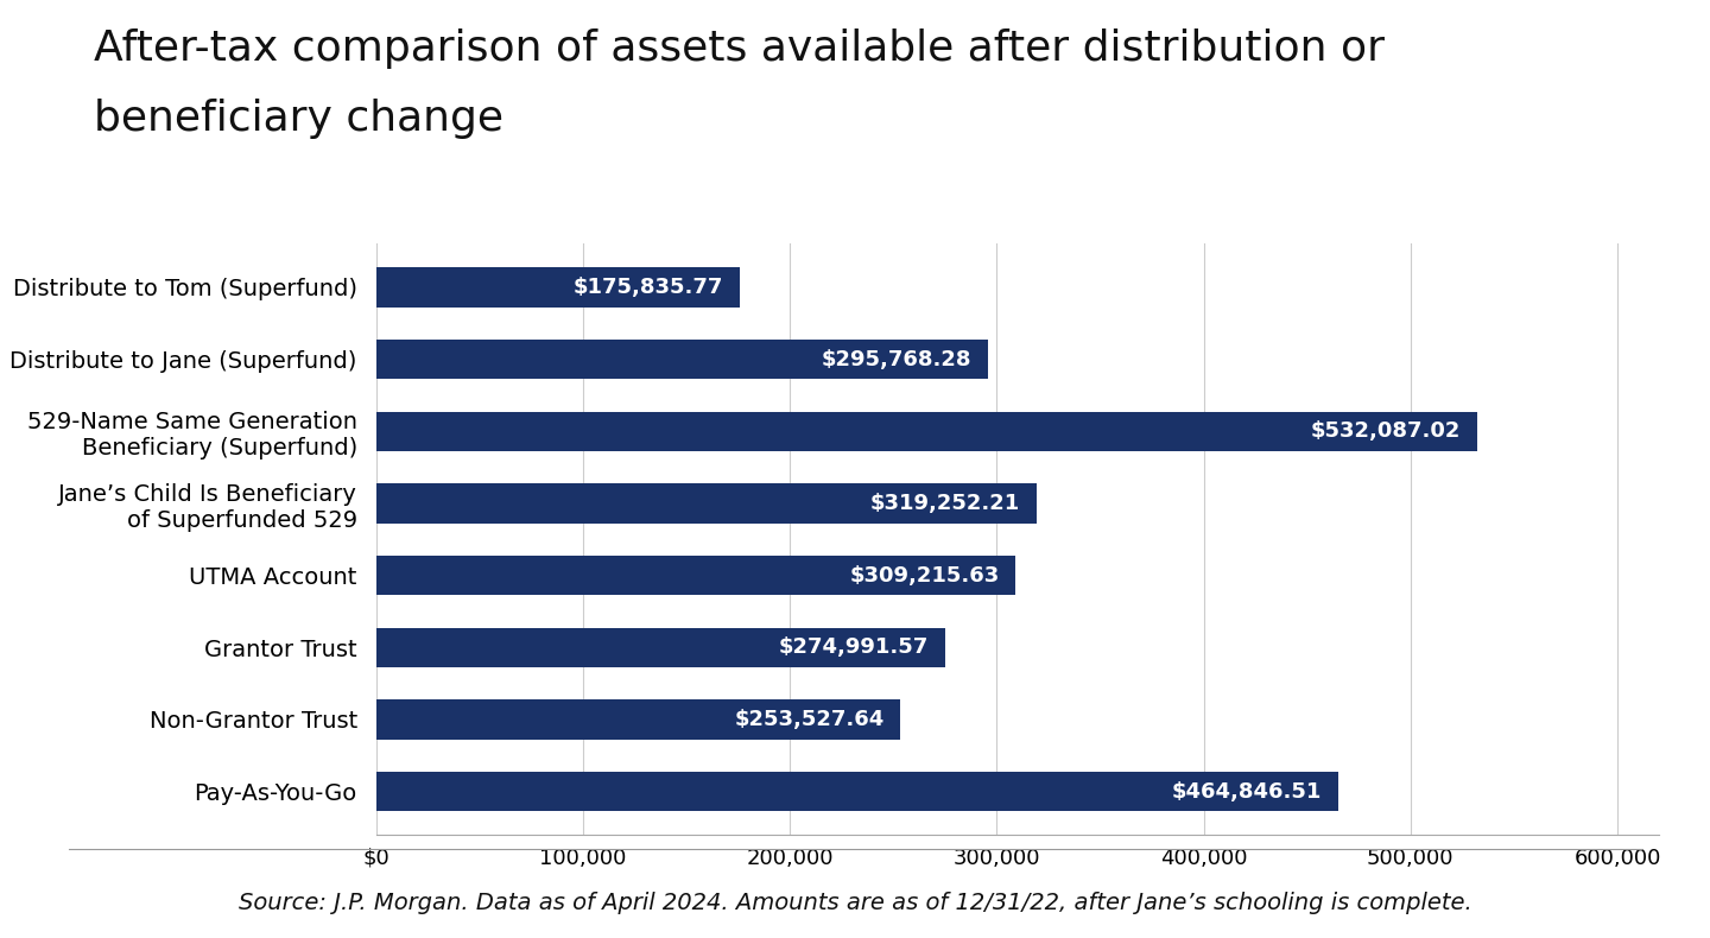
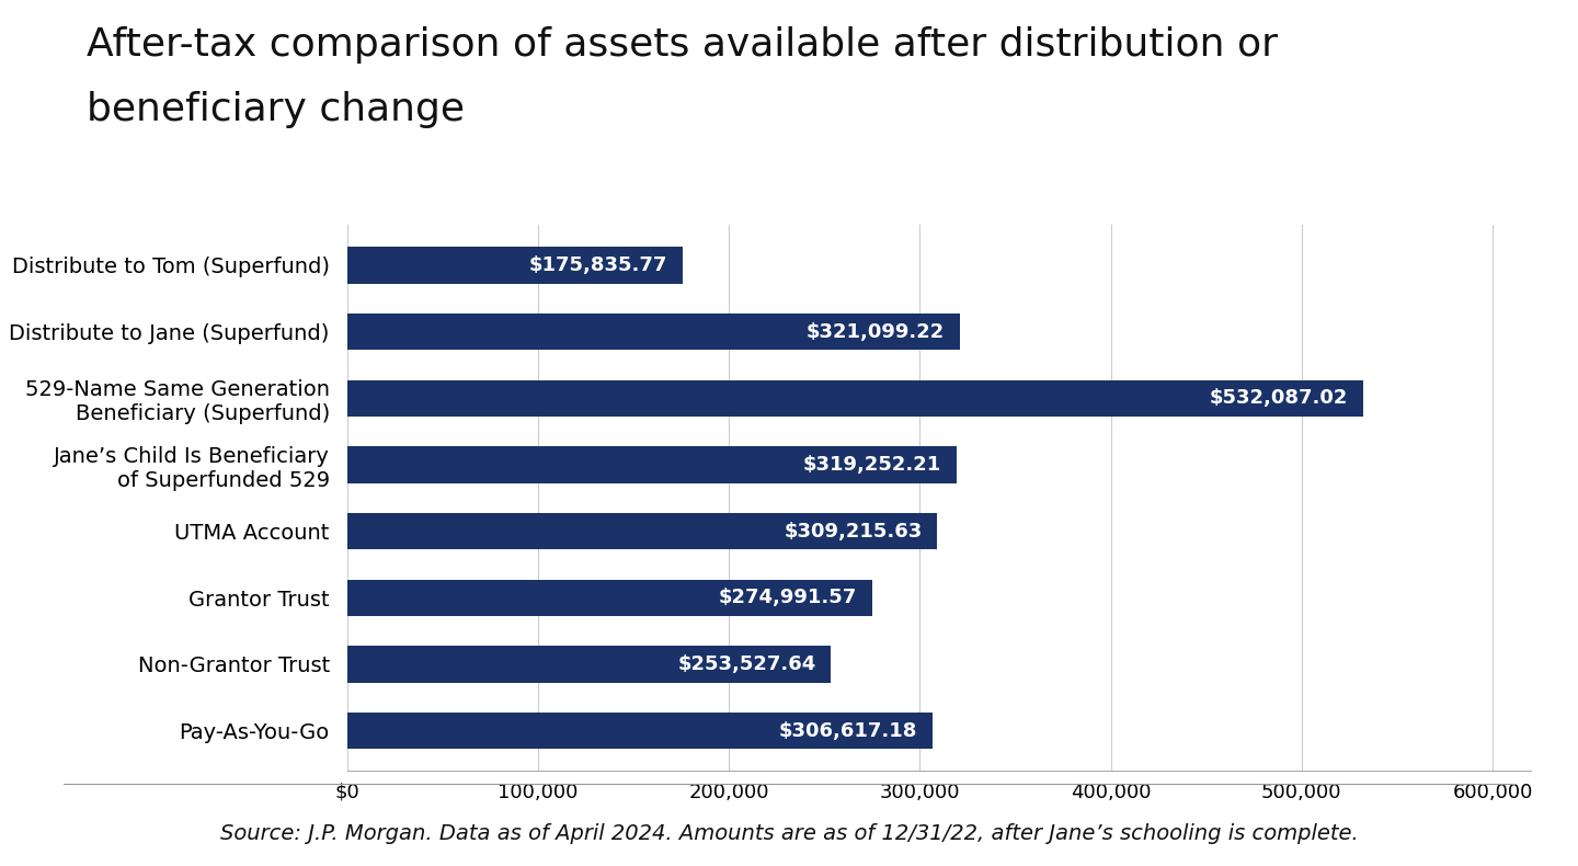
Distribute to Jane (Superfund): $295,768.28 -> $321,099.22
Pay-As-You-Go: $464,846.51 -> $306,617.18
